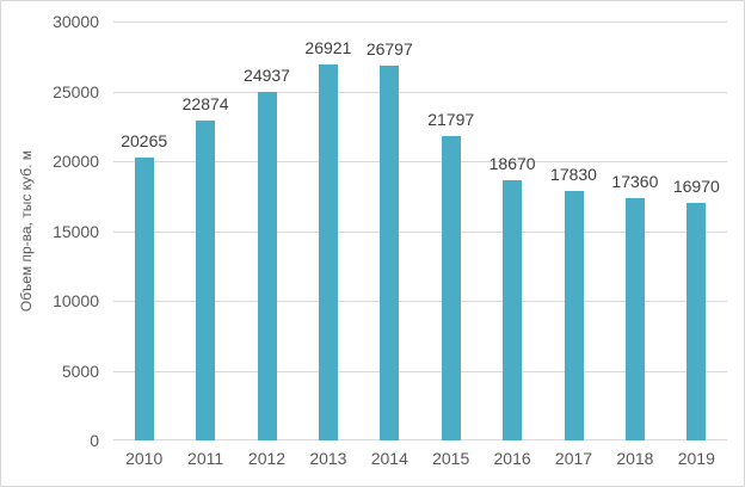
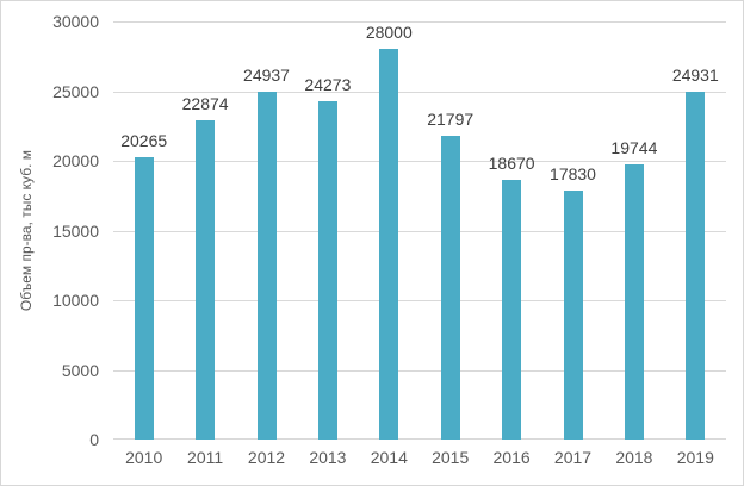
2013: 26921 -> 24273
2014: 26797 -> 28000
2018: 17360 -> 19744
2019: 16970 -> 24931
